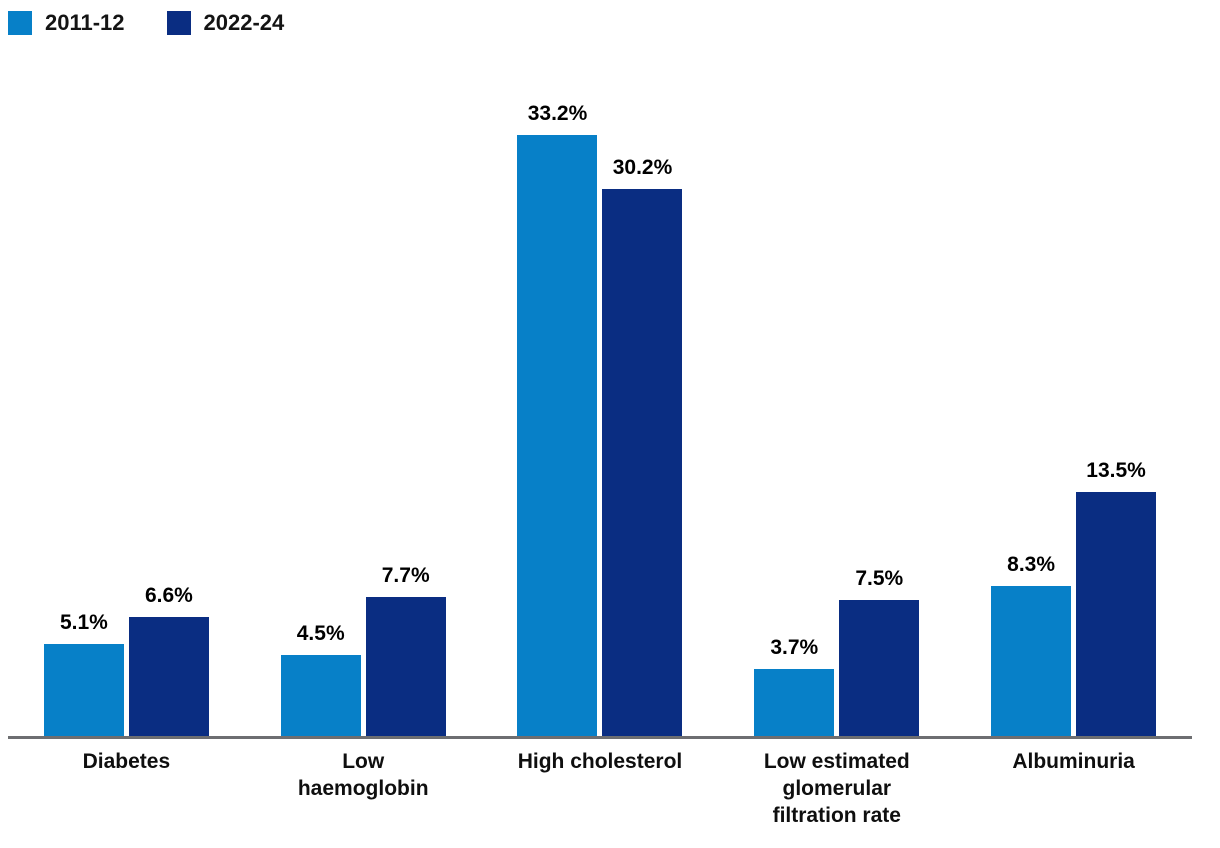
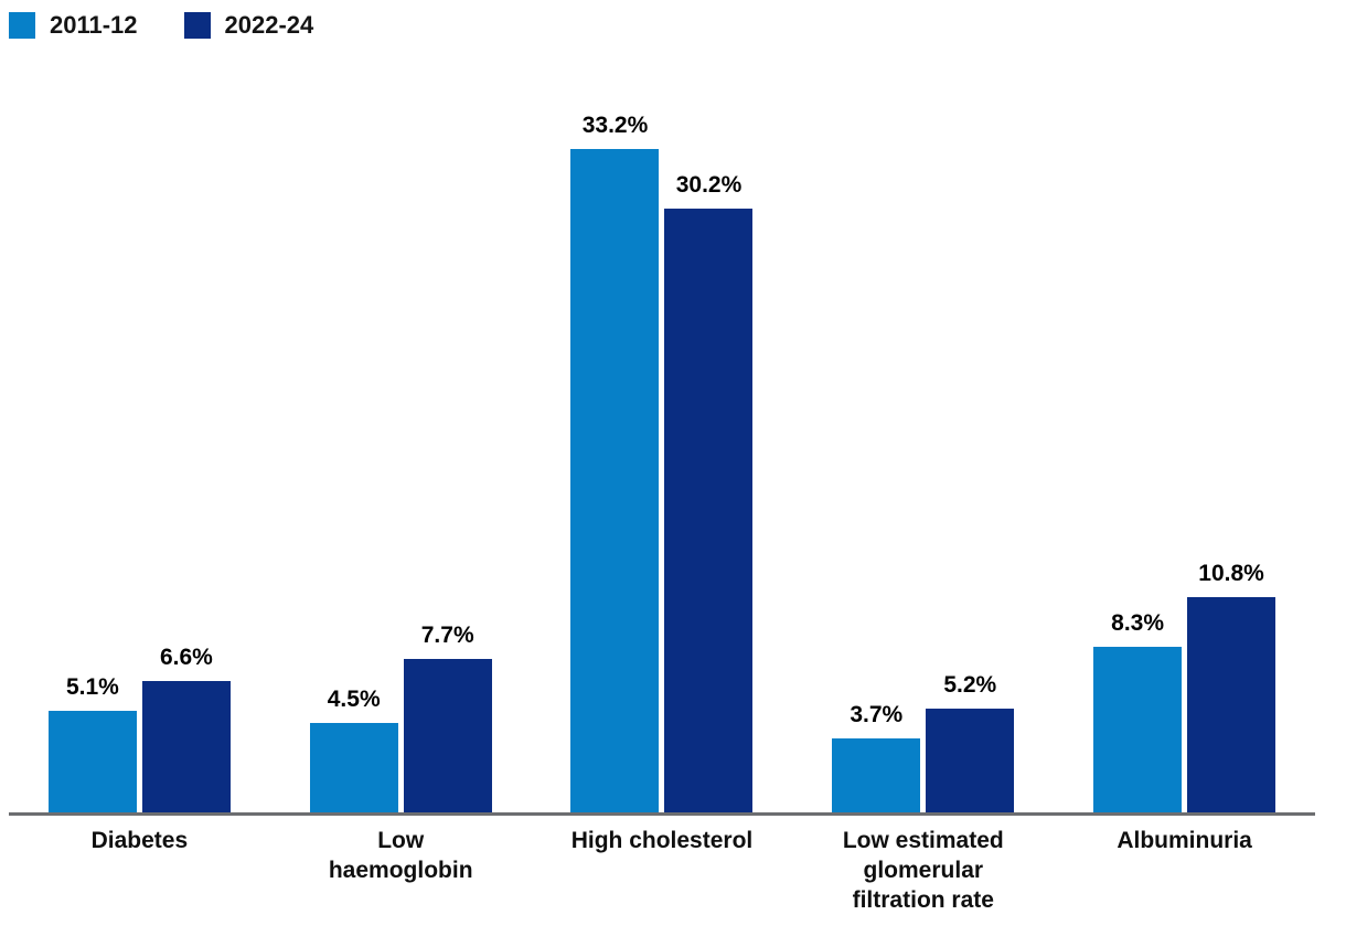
2022-24/Low estimated glomerular filtration rate: 7.5% -> 5.2%
2022-24/Albuminuria: 13.5% -> 10.8%
